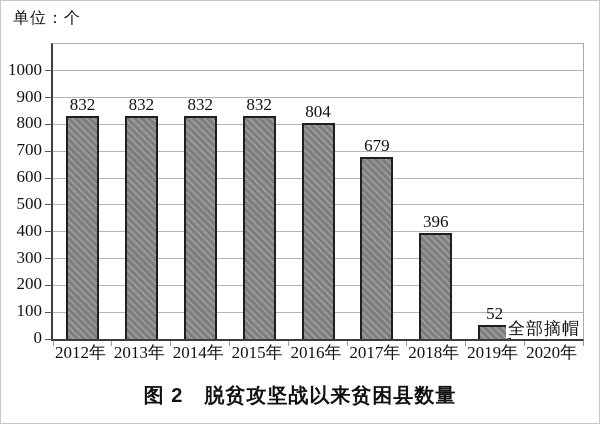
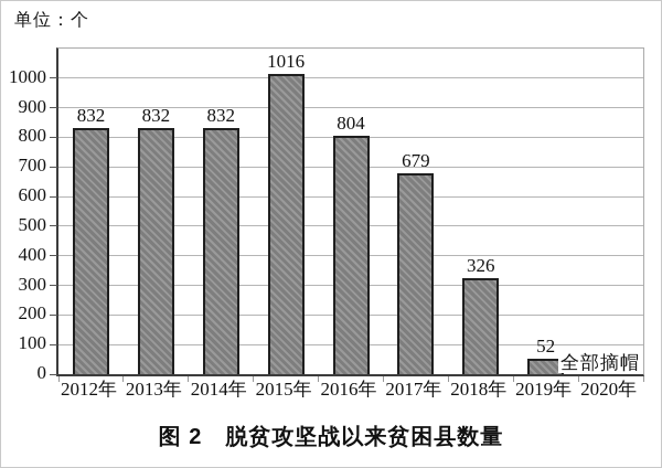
2015年: 832 -> 1016
2018年: 396 -> 326
